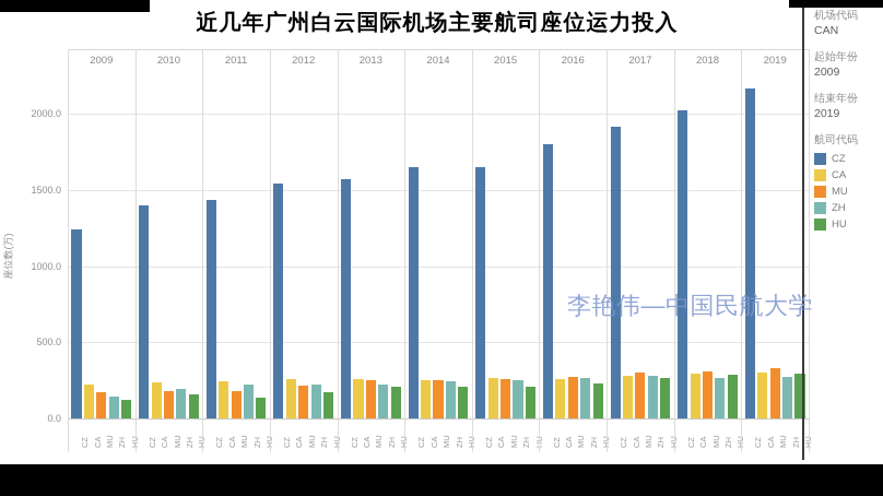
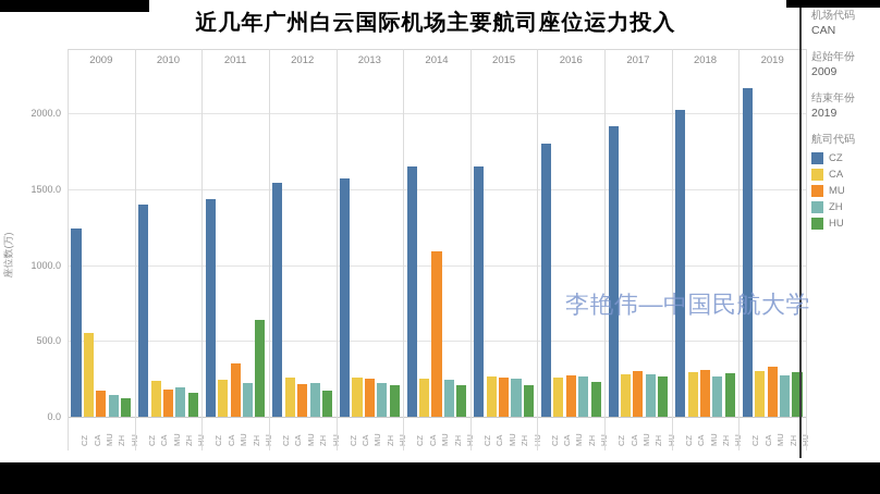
CA/2009: 220 -> 550
MU/2011: 180 -> 350
HU/2011: 140 -> 640
MU/2014: 250 -> 1090
